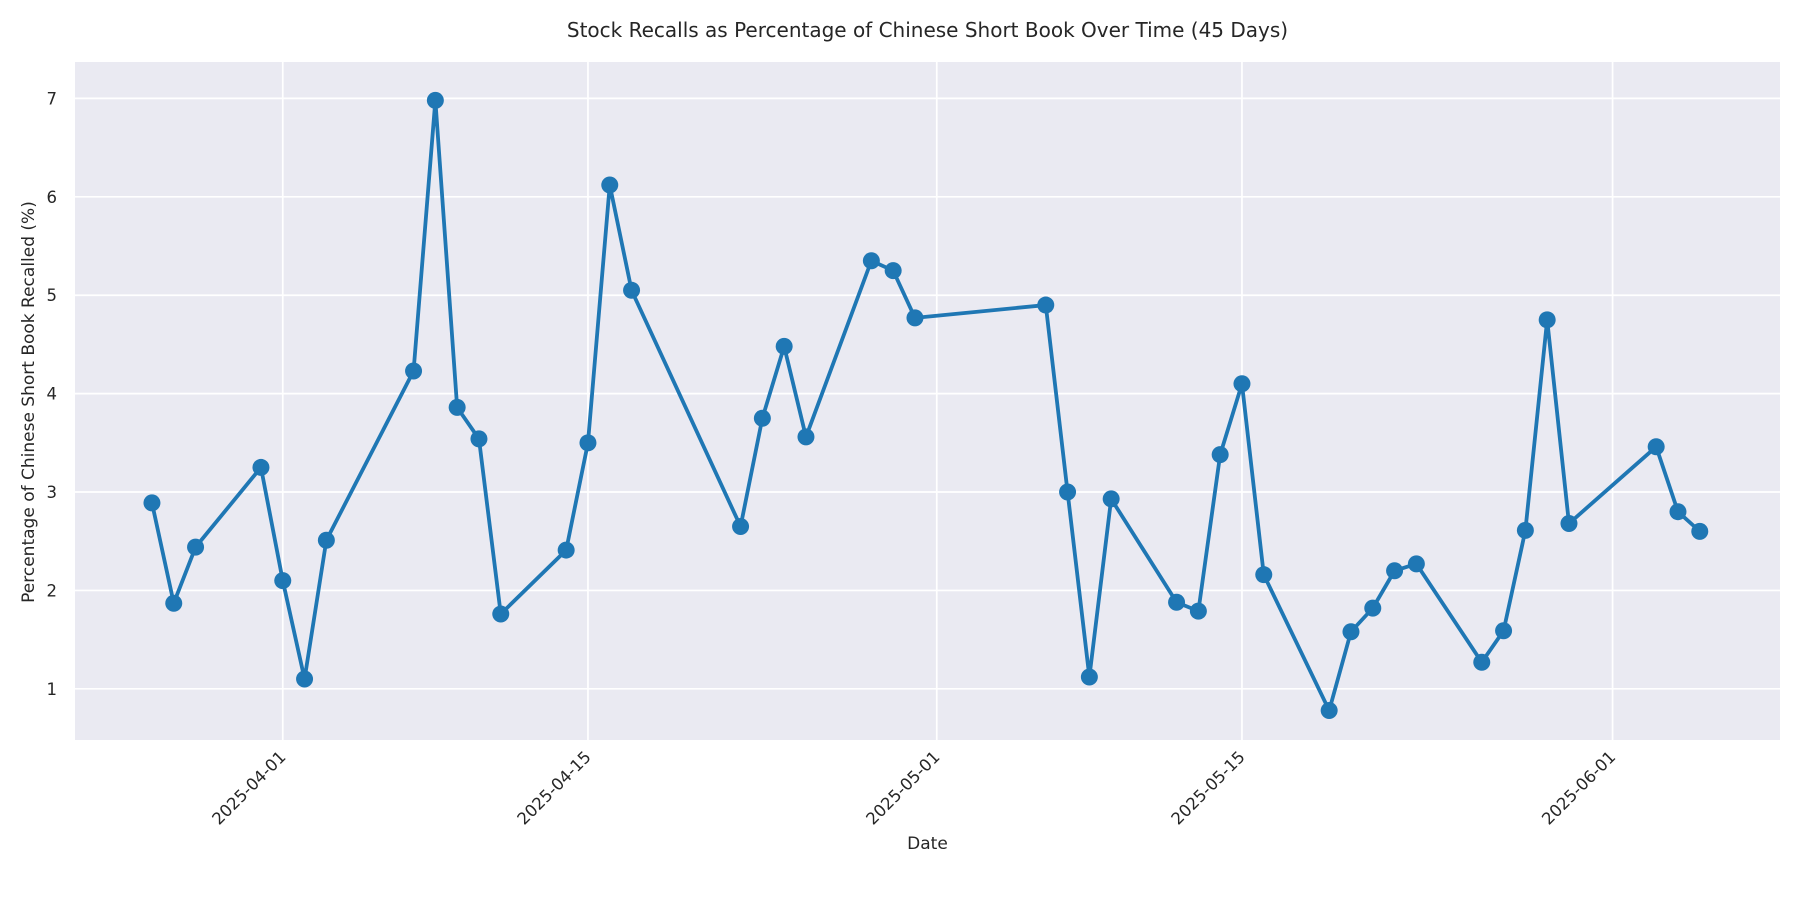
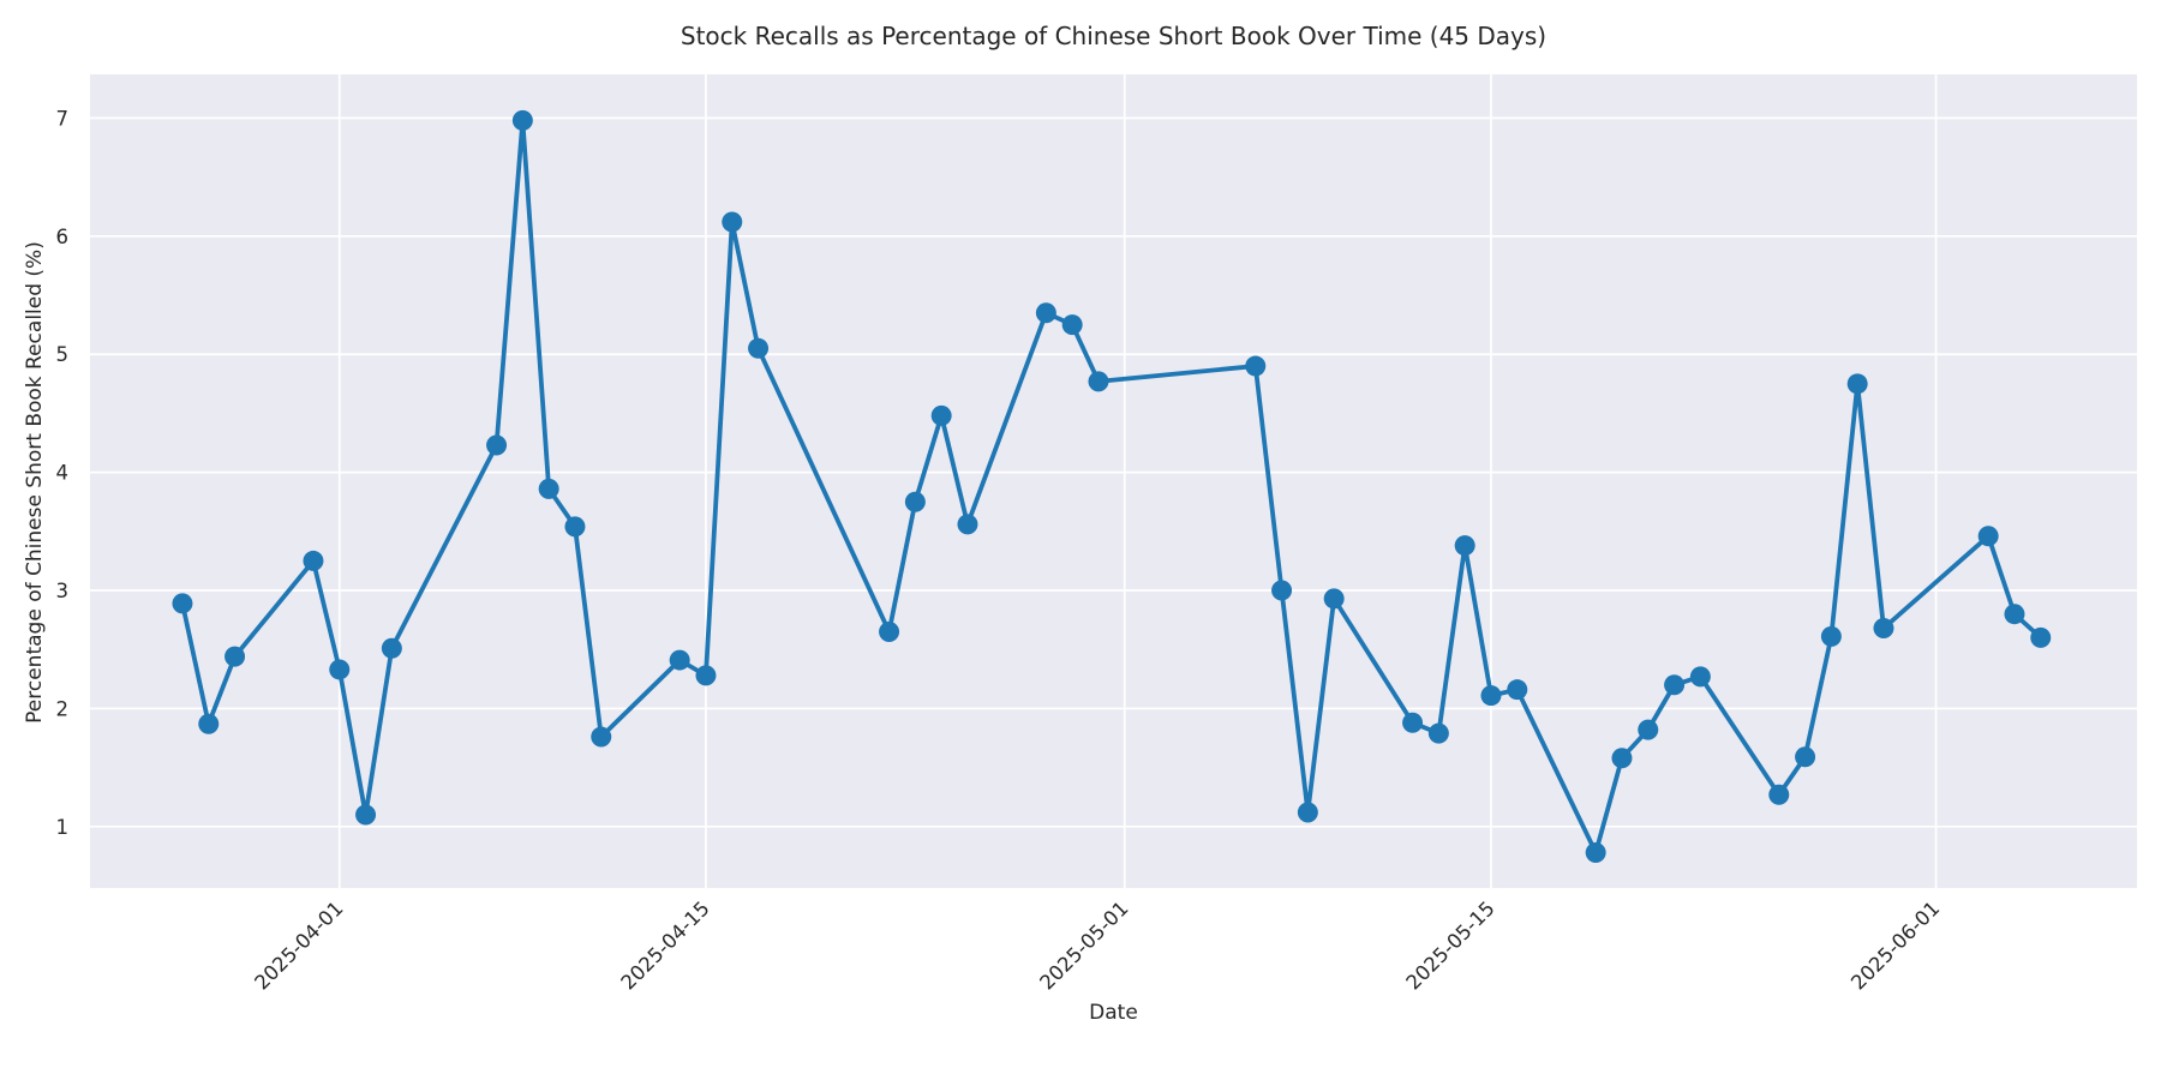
2025-04-01: 2.1 -> 2.3
2025-04-15: 3.5 -> 2.3
2025-05-15: 4.1 -> 2.1
